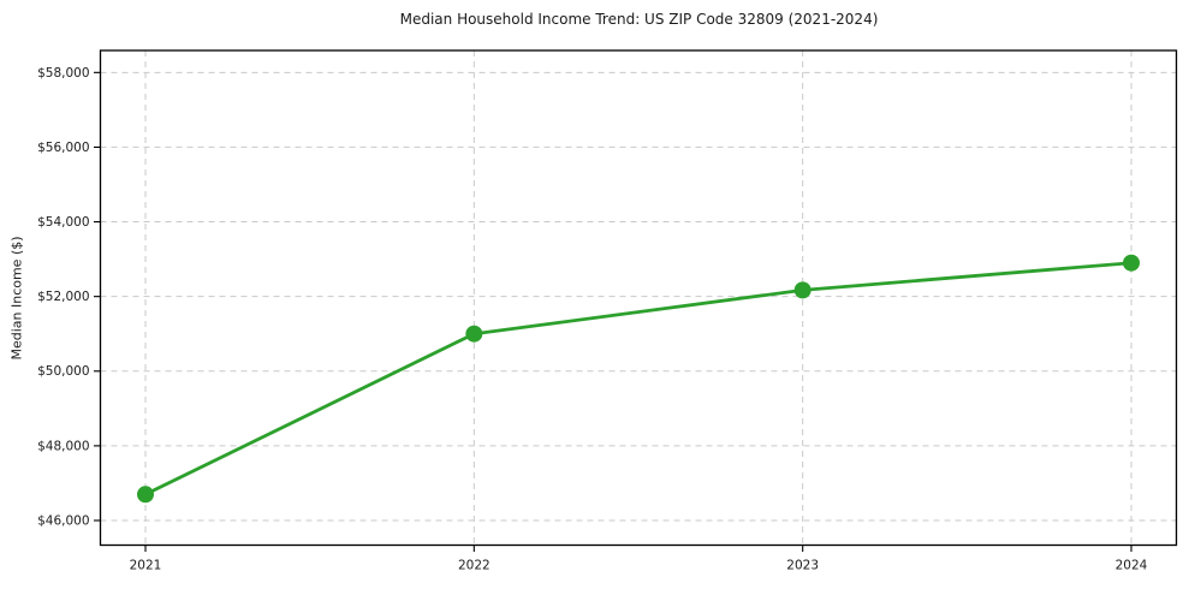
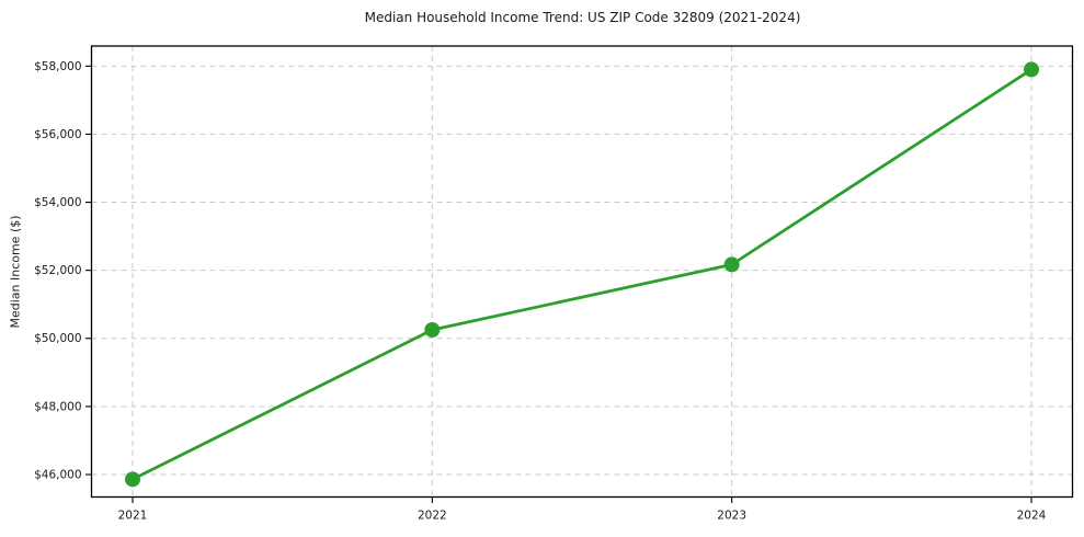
2021: $46700 -> $45900
2022: $51000 -> $50200
2024: $52900 -> $57900
